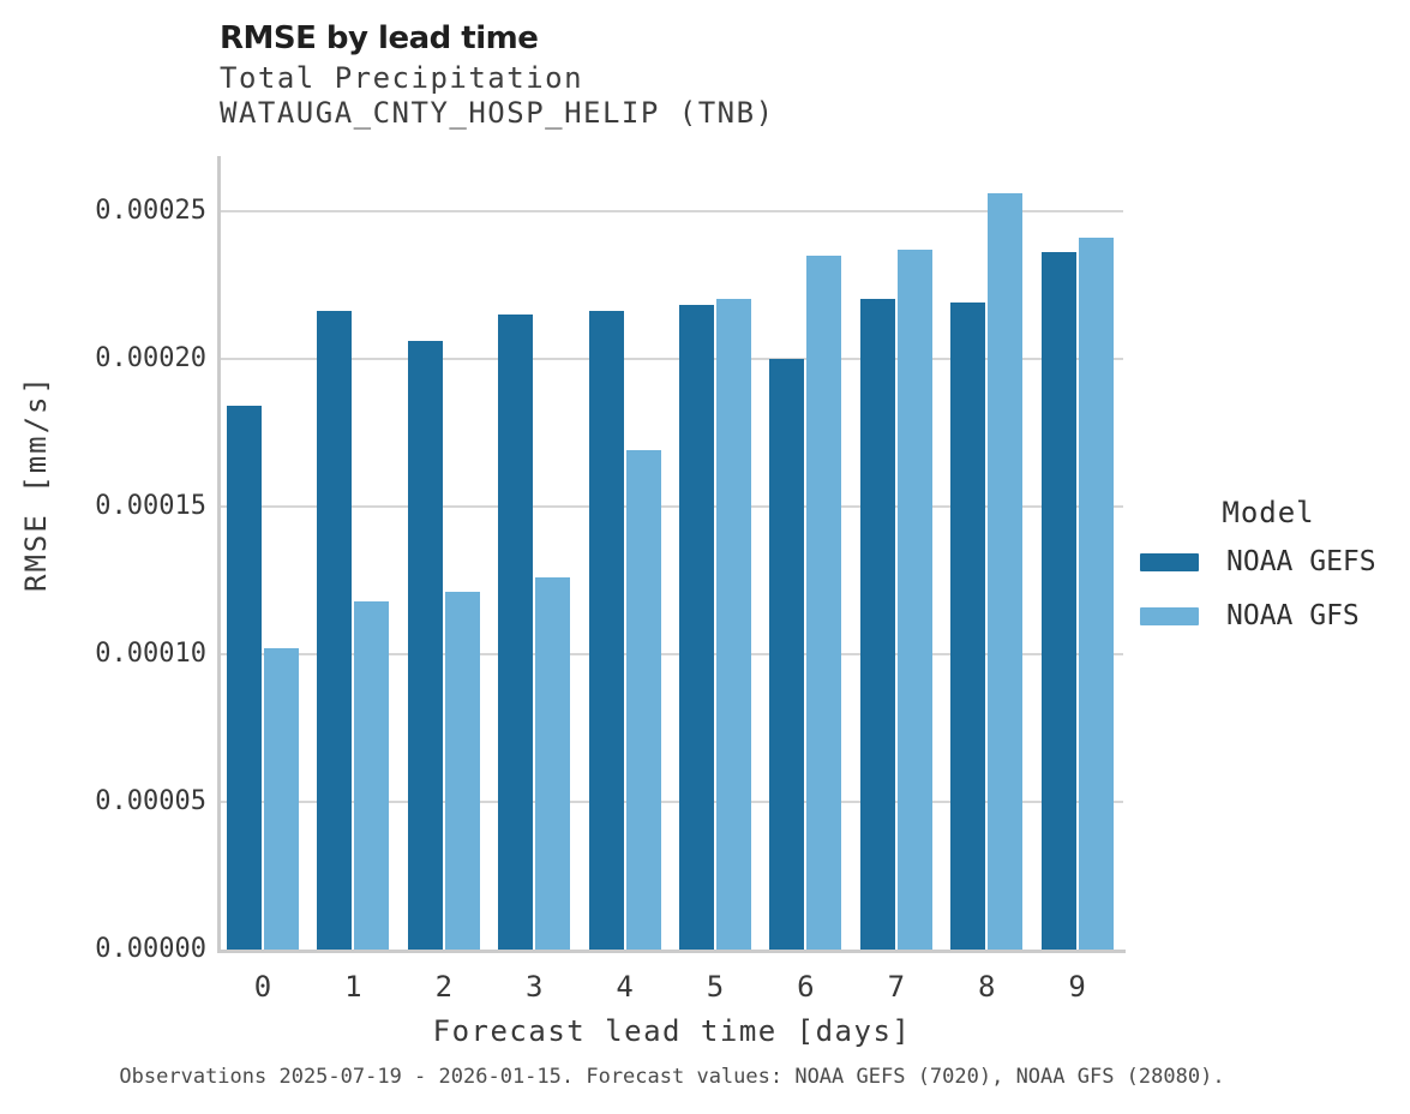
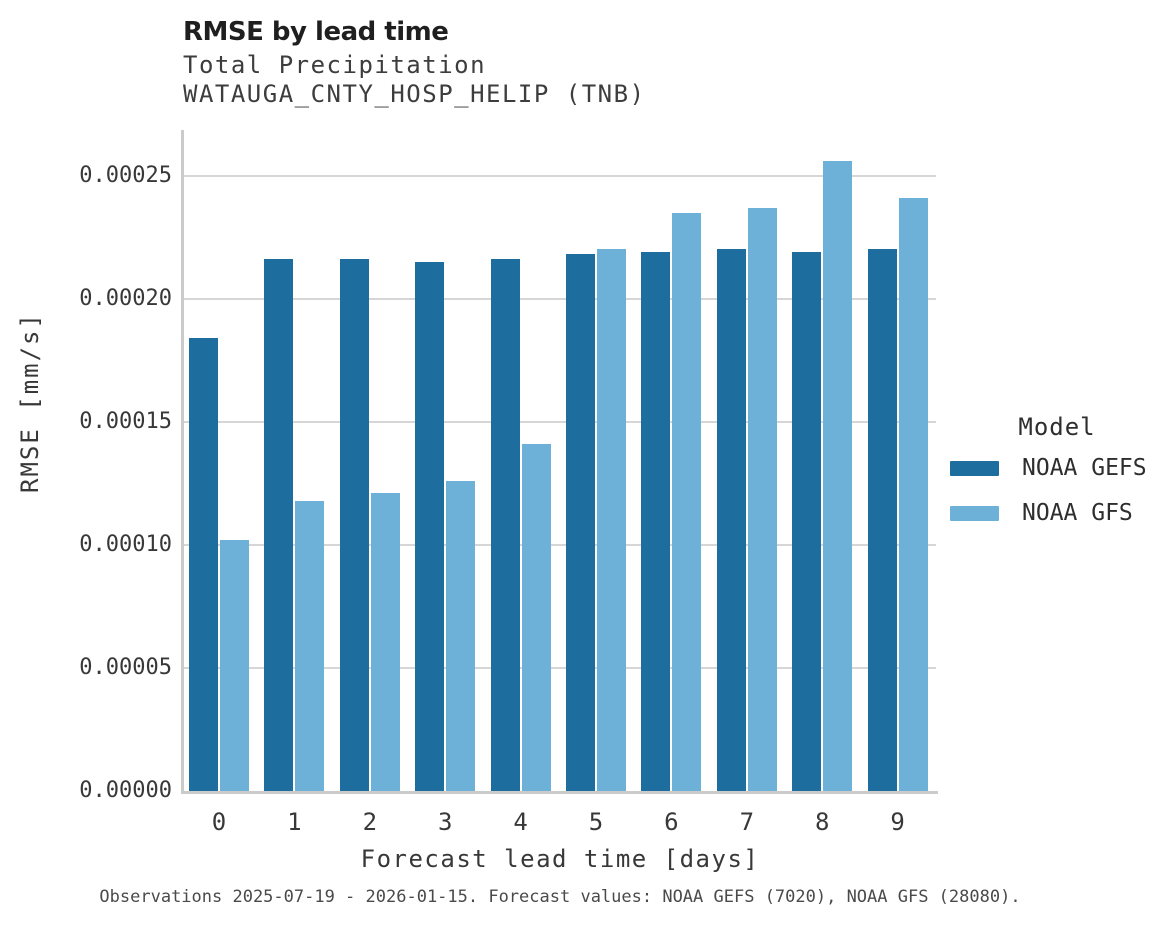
NOAA GEFS/2: 0.000206 -> 0.000216
NOAA GFS/4: 0.000169 -> 0.000141
NOAA GEFS/6: 0.000200 -> 0.000219
NOAA GEFS/9: 0.000236 -> 0.000220
